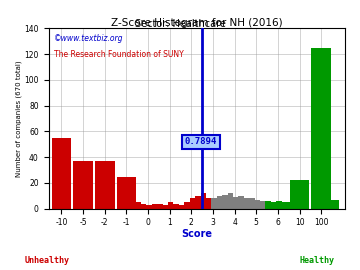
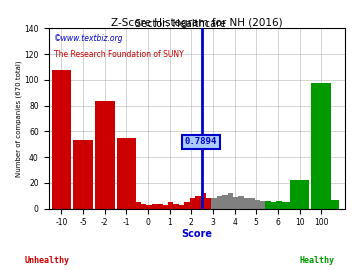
-10: 55 -> 108
-5: 37 -> 53
-2: 37 -> 84
-1: 25 -> 55
100: 125 -> 98
